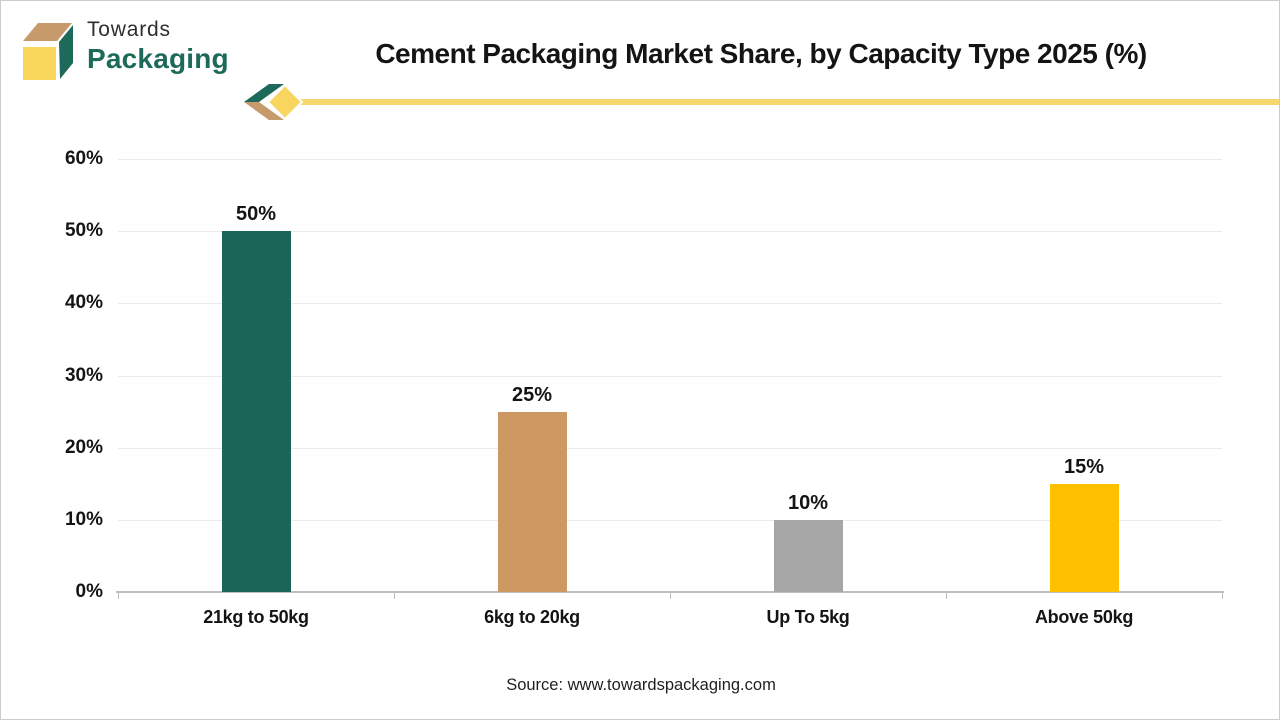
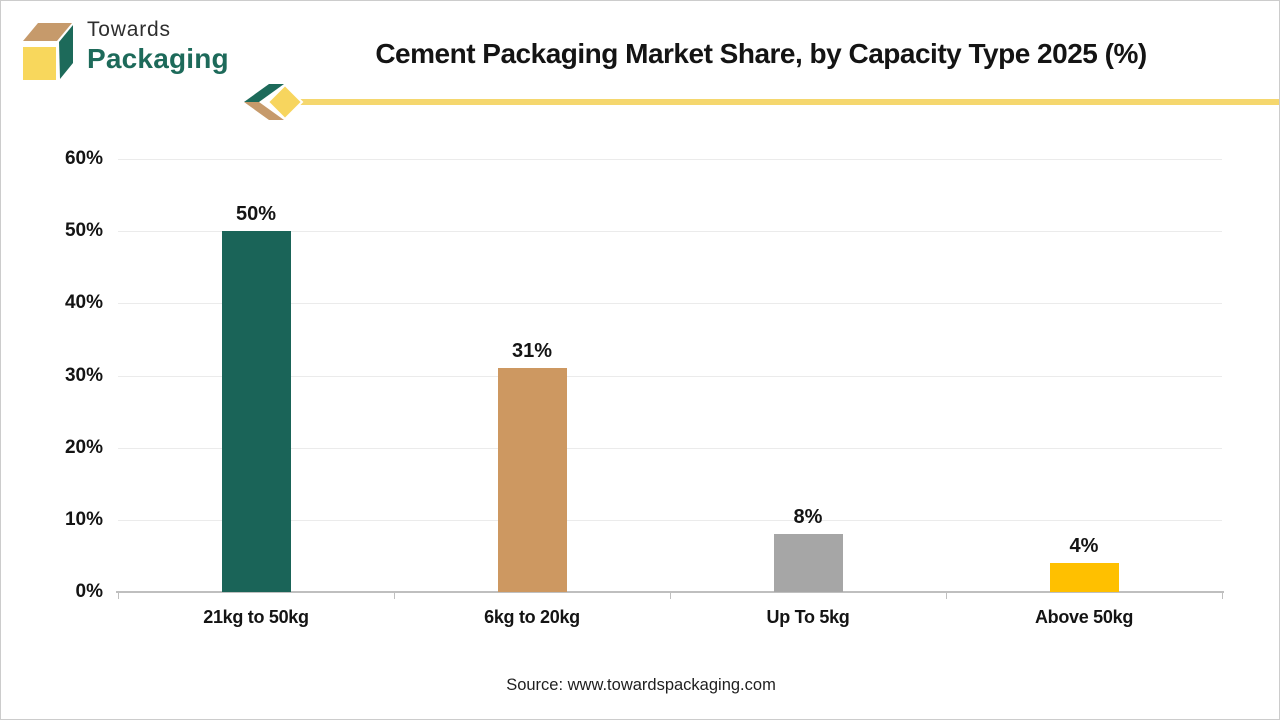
6kg to 20kg: 25% -> 31%
Up To 5kg: 10% -> 8%
Above 50kg: 15% -> 4%
